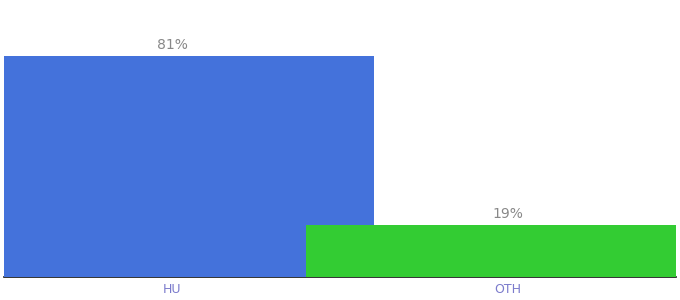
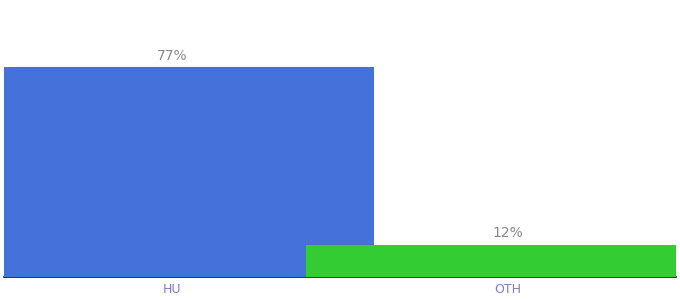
HU: 81% -> 77%
OTH: 19% -> 12%
